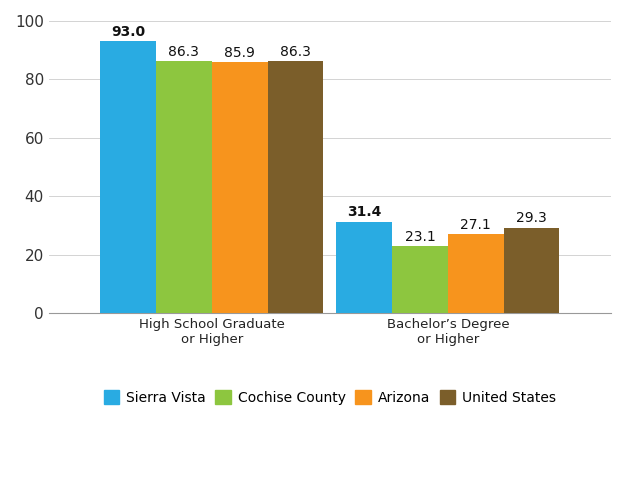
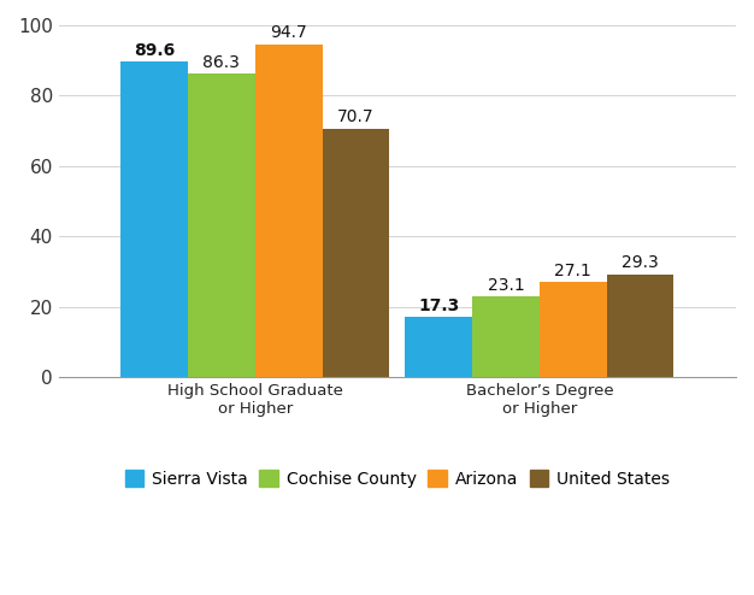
Sierra Vista/High School Graduate or Higher: 93.0 -> 89.6
Arizona/High School Graduate or Higher: 85.9 -> 94.7
United States/High School Graduate or Higher: 86.3 -> 70.7
Sierra Vista/Bachelor’s Degree or Higher: 31.4 -> 17.3
